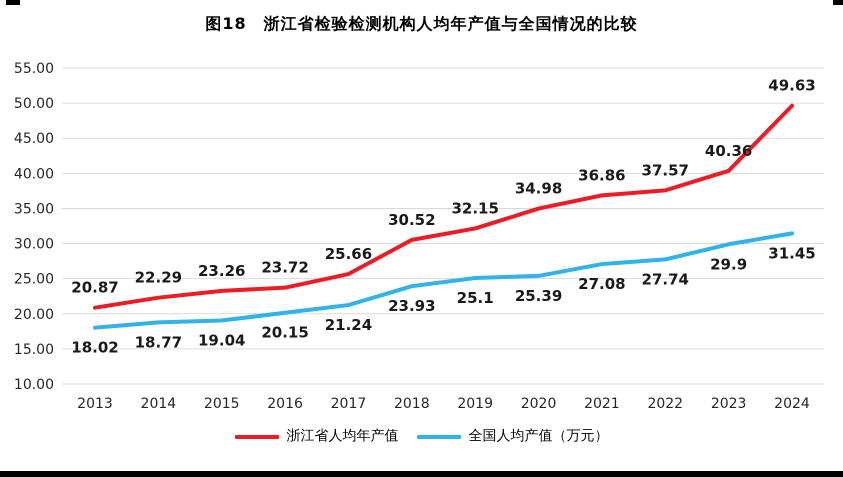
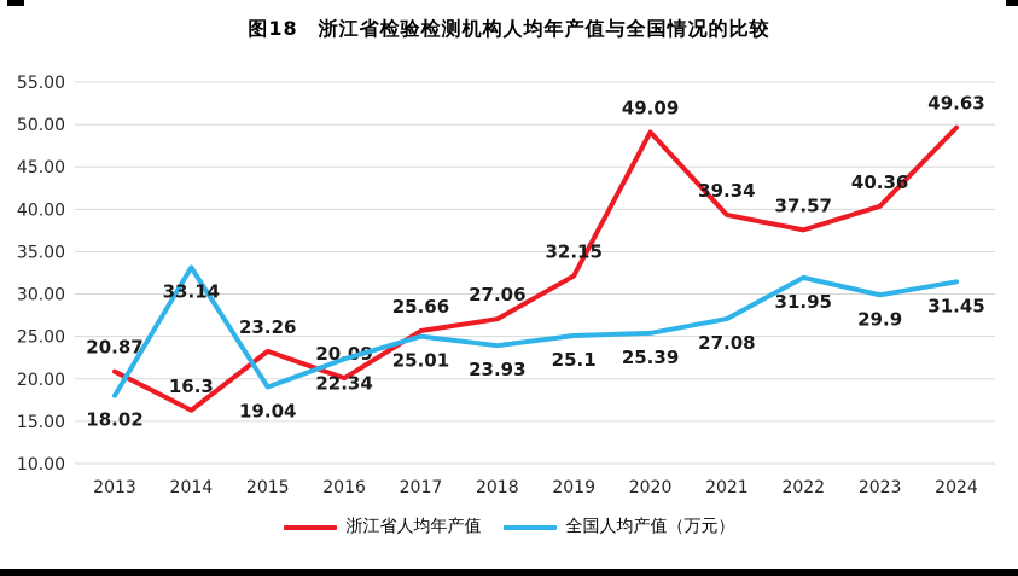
浙江省人均年产值/2014: 22.29 -> 16.3
全国人均产值（万元）/2014: 18.77 -> 33.14
浙江省人均年产值/2016: 23.72 -> 20.09
全国人均产值（万元）/2016: 20.15 -> 22.34
全国人均产值（万元）/2017: 21.24 -> 25.01
浙江省人均年产值/2018: 30.52 -> 27.06
浙江省人均年产值/2020: 34.98 -> 49.09
浙江省人均年产值/2021: 36.86 -> 39.34
全国人均产值（万元）/2022: 27.74 -> 31.95
